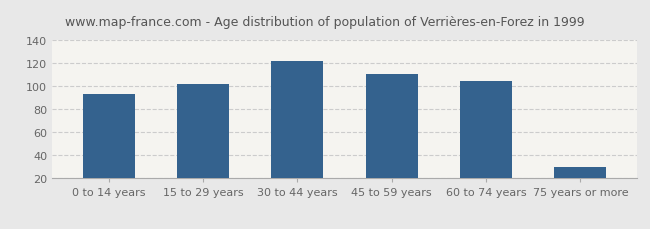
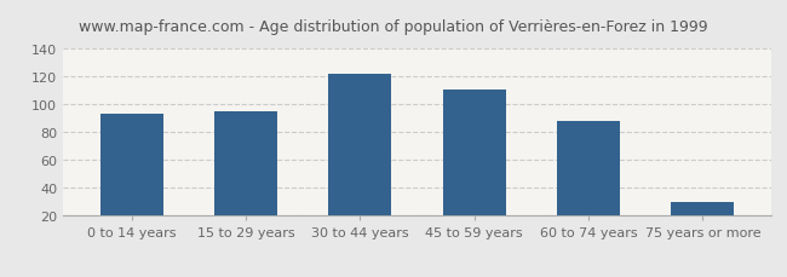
15 to 29 years: 102 -> 95
60 to 74 years: 105 -> 88
